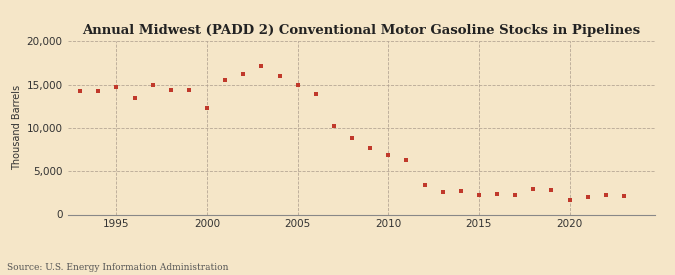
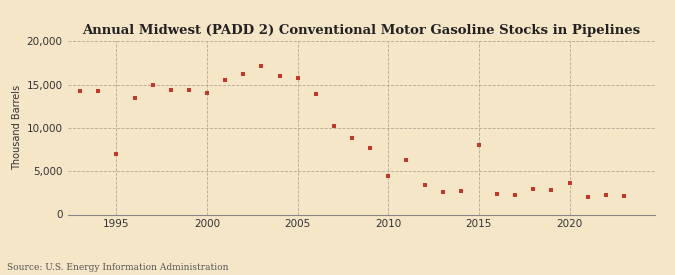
1995: 14,700 -> 7,000
2000: 12,300 -> 14,000
2005: 15,000 -> 15,800
2010: 6,900 -> 4,400
2015: 2,200 -> 8,000
2020: 1,700 -> 3,600
